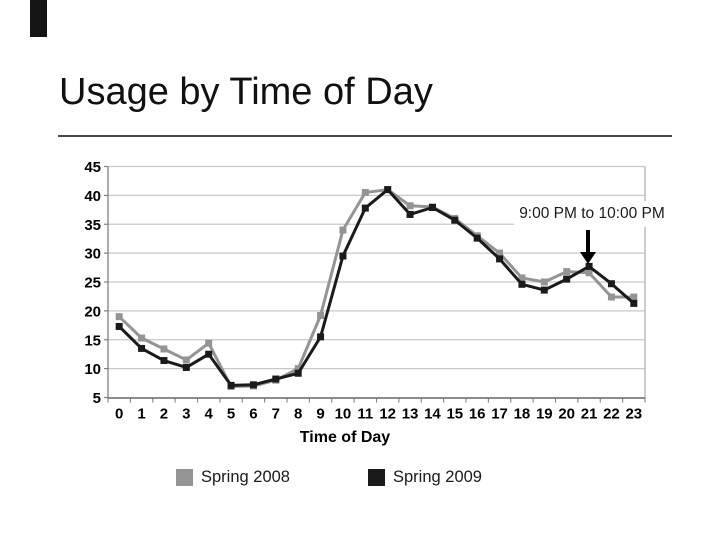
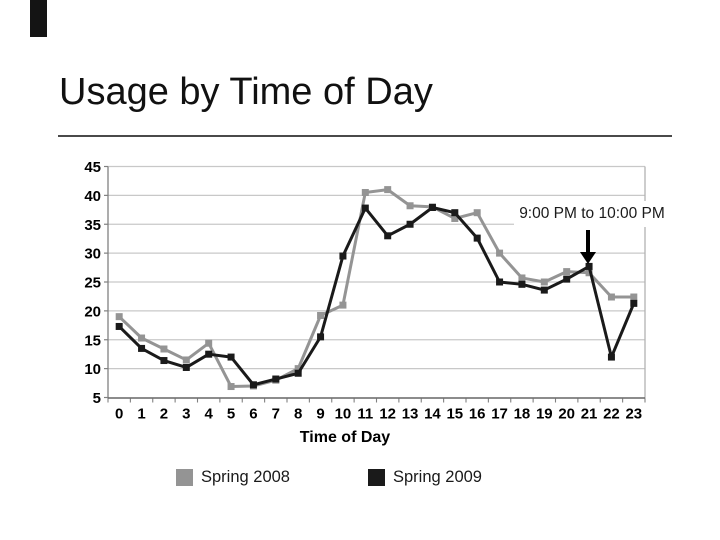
Spring 2009/5: 7 -> 12
Spring 2008/10: 34 -> 21
Spring 2009/12: 41 -> 33
Spring 2009/13: 37 -> 35
Spring 2009/15: 36 -> 37
Spring 2008/16: 33 -> 37
Spring 2009/17: 29 -> 25
Spring 2009/22: 25 -> 12
